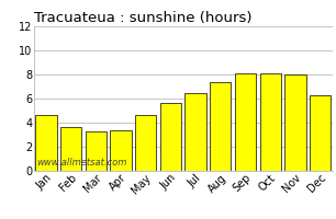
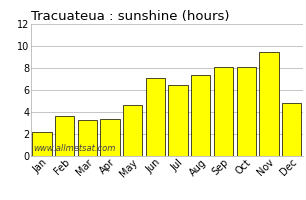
Jan: 4.6 -> 2.2
Jun: 5.6 -> 7.1
Nov: 8.0 -> 9.5
Dec: 6.3 -> 4.8
